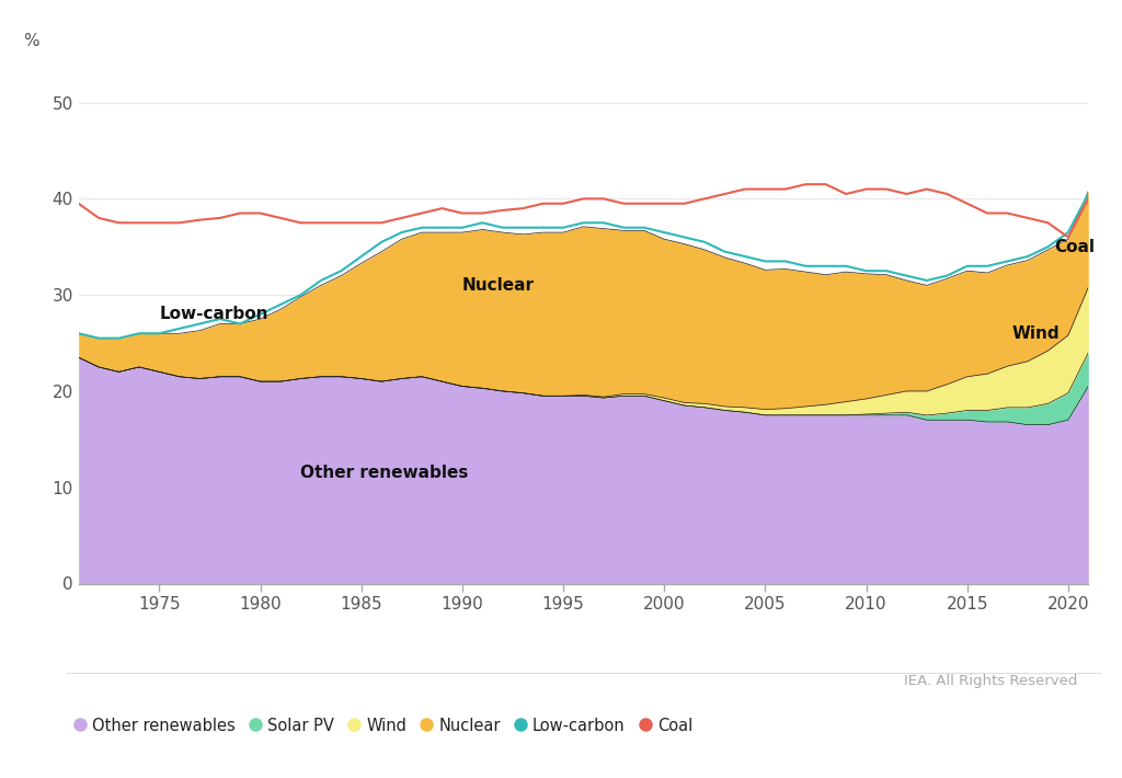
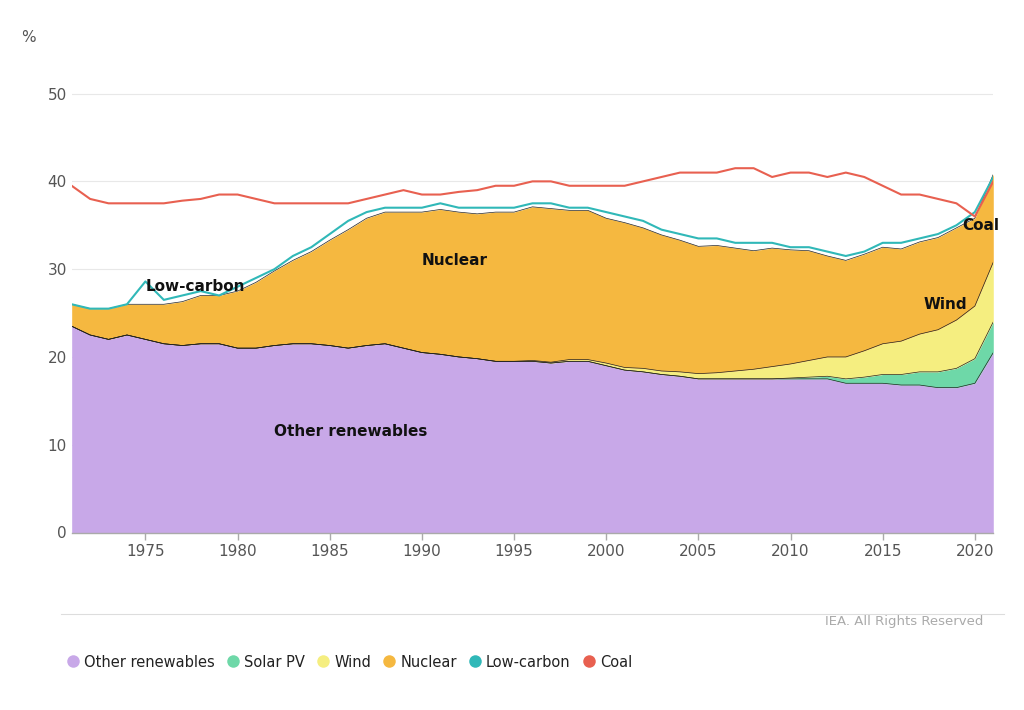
Low-carbon/1975: 26.0 -> 28.6
